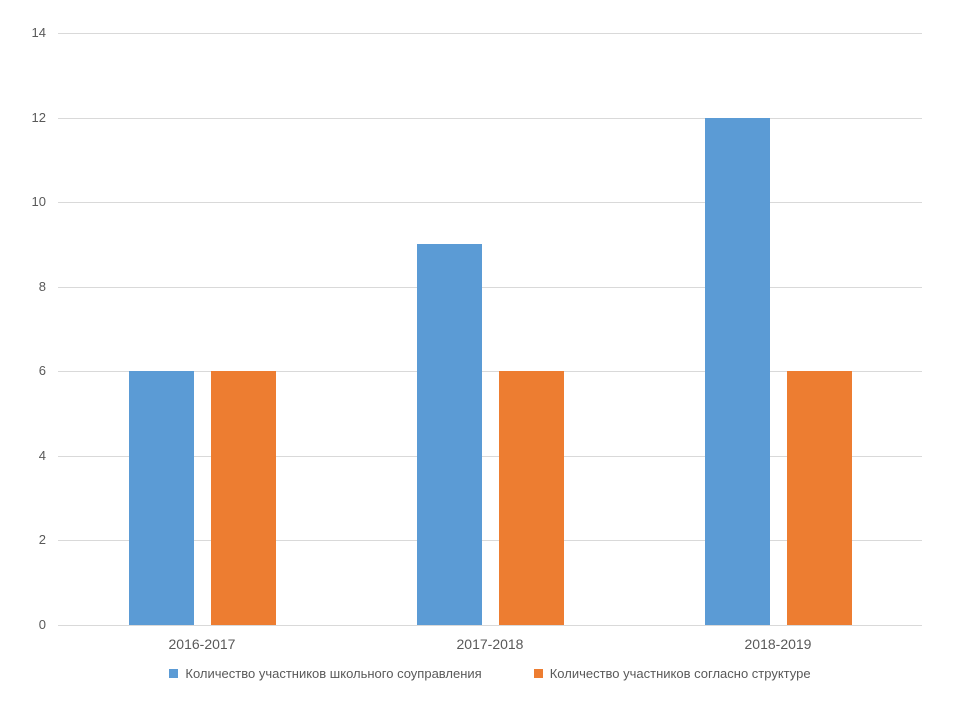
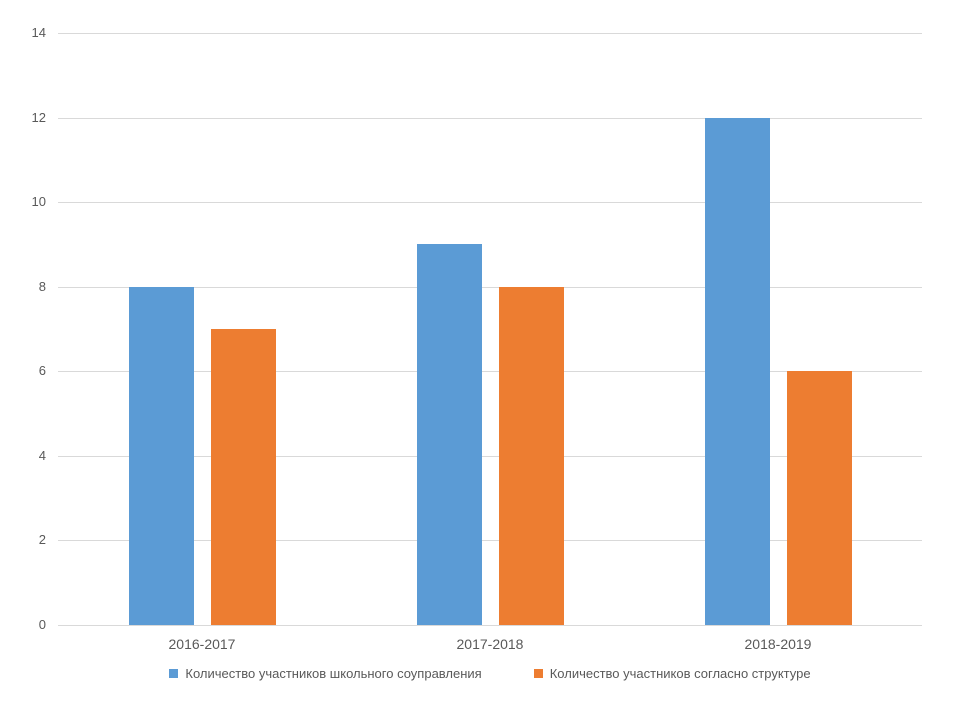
Количество участников школьного соуправления/2016-2017: 6 -> 8
Количество участников согласно структуре/2016-2017: 6 -> 7
Количество участников согласно структуре/2017-2018: 6 -> 8
